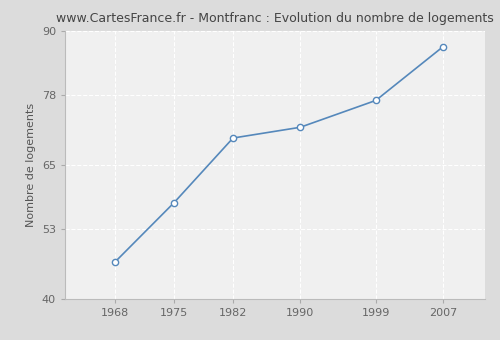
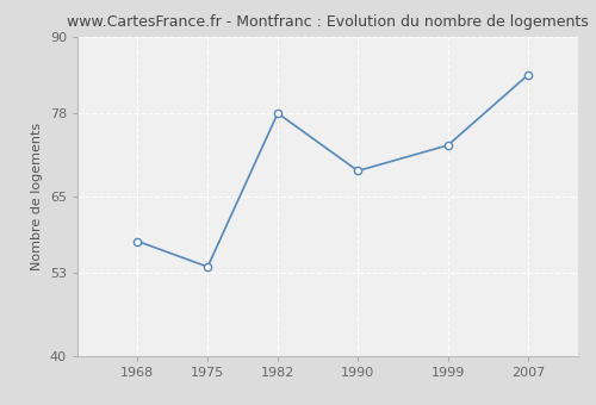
1968: 47 -> 58
1975: 58 -> 54
1982: 70 -> 78
1990: 72 -> 69
1999: 77 -> 73
2007: 87 -> 84
